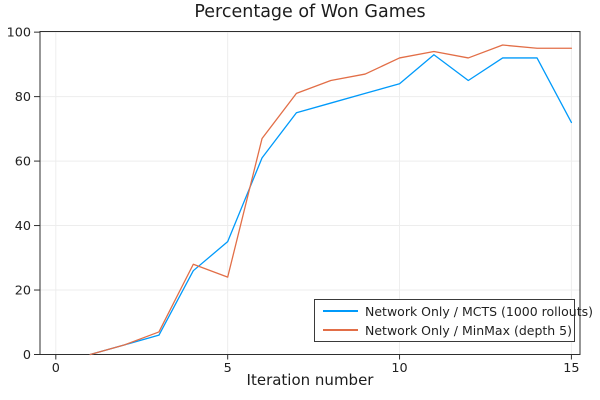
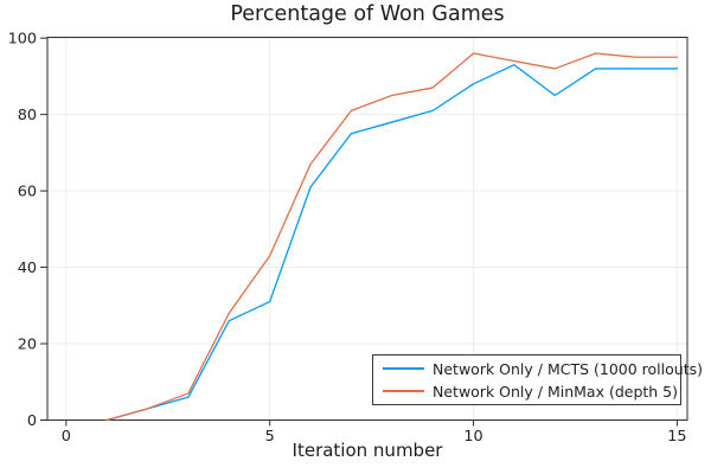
Network Only / MCTS (1000 rollouts)/5: 35 -> 31
Network Only / MinMax (depth 5)/5: 24 -> 43
Network Only / MCTS (1000 rollouts)/10: 84 -> 88
Network Only / MinMax (depth 5)/10: 92 -> 96
Network Only / MCTS (1000 rollouts)/15: 72 -> 92
